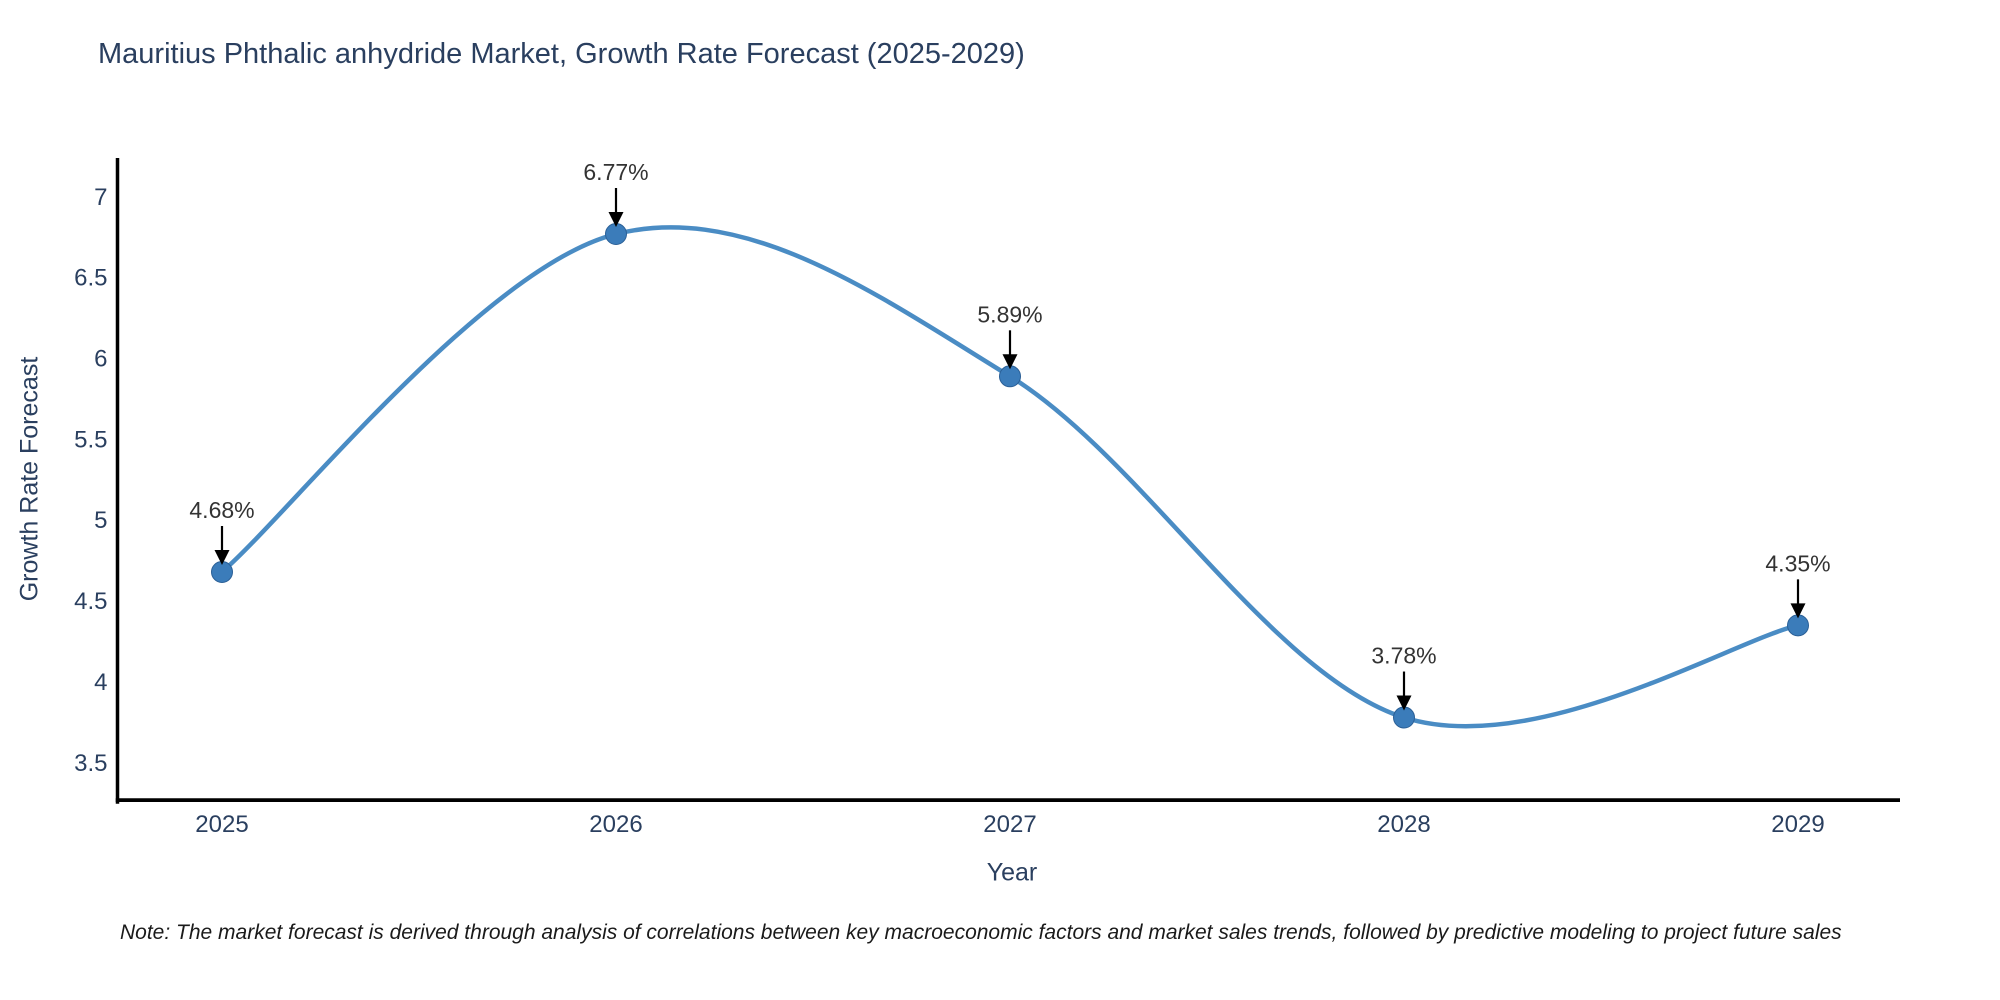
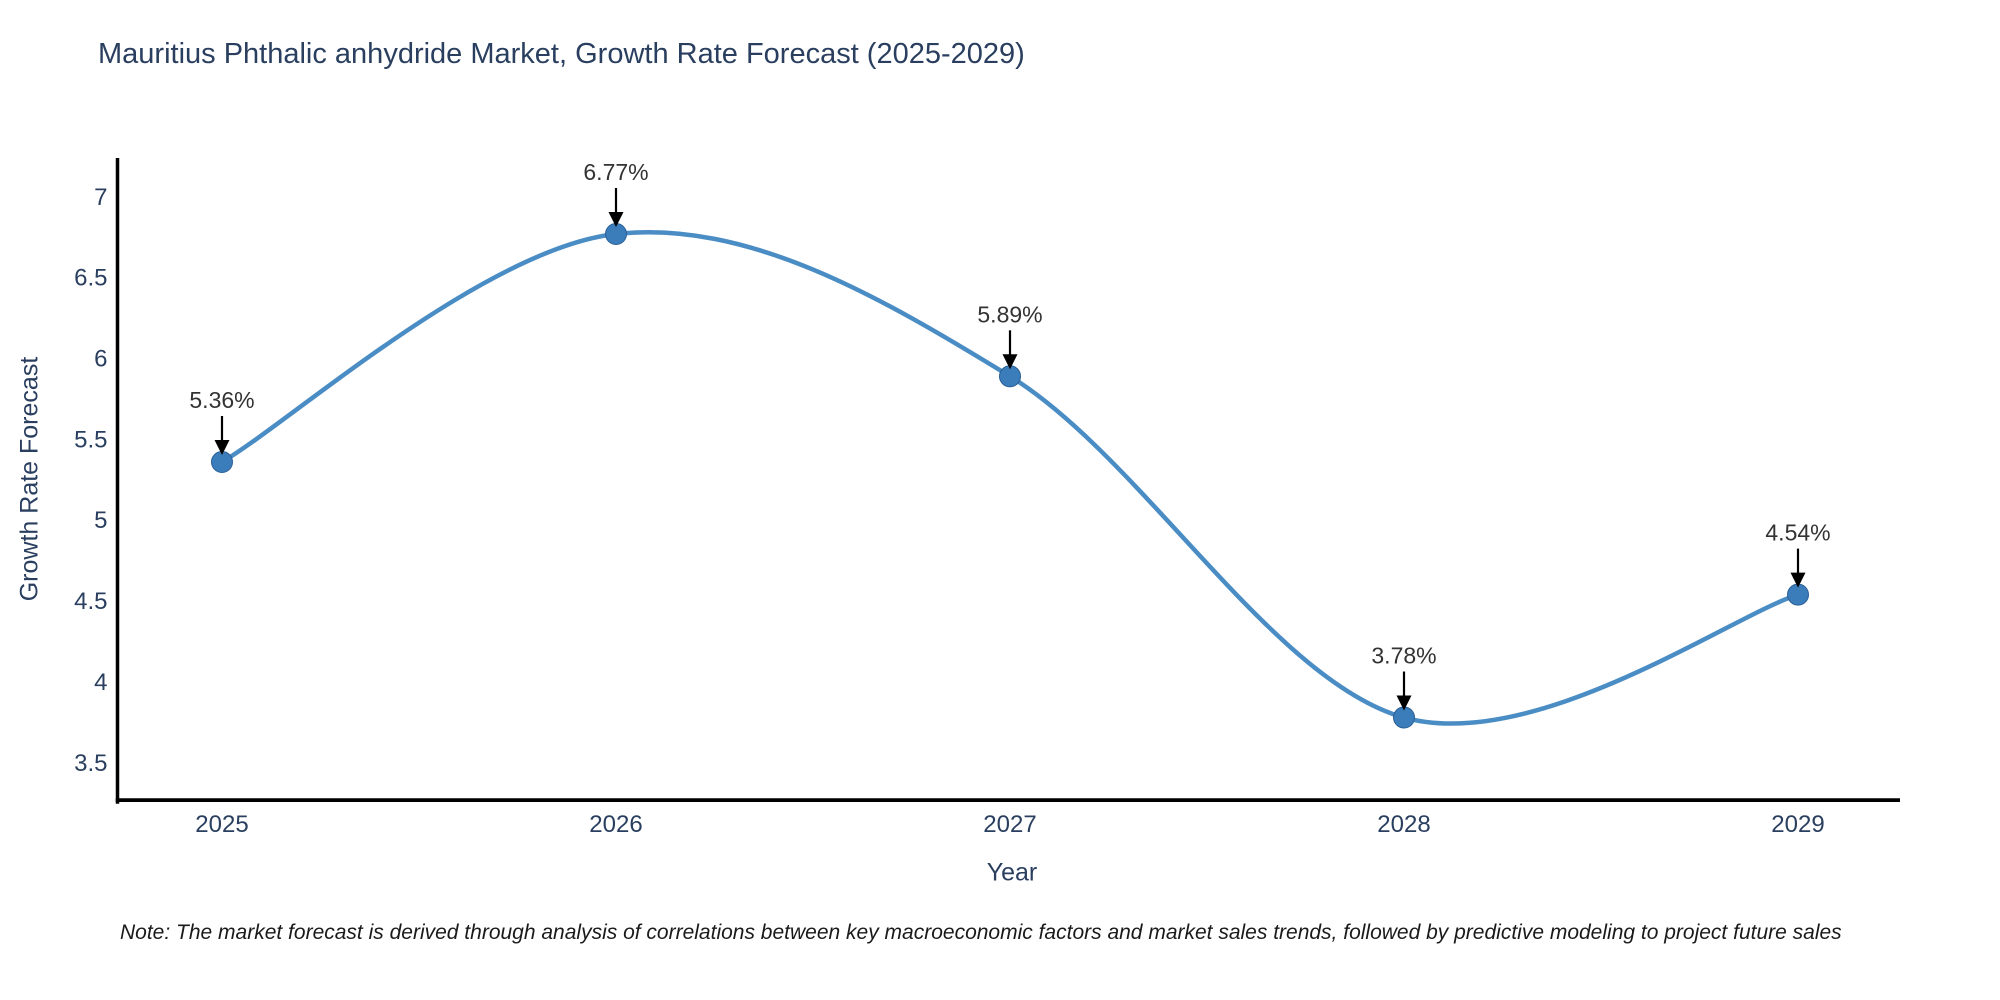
2025: 4.68% -> 5.36%
2029: 4.35% -> 4.54%
